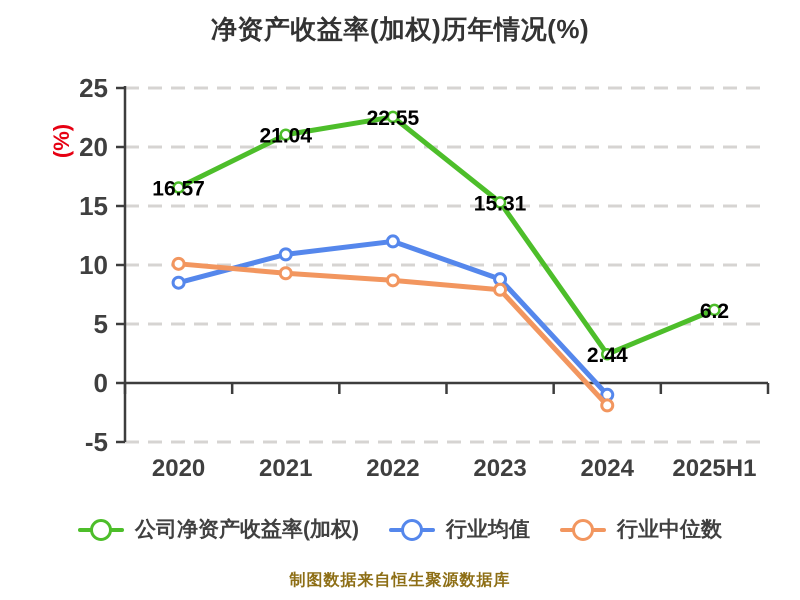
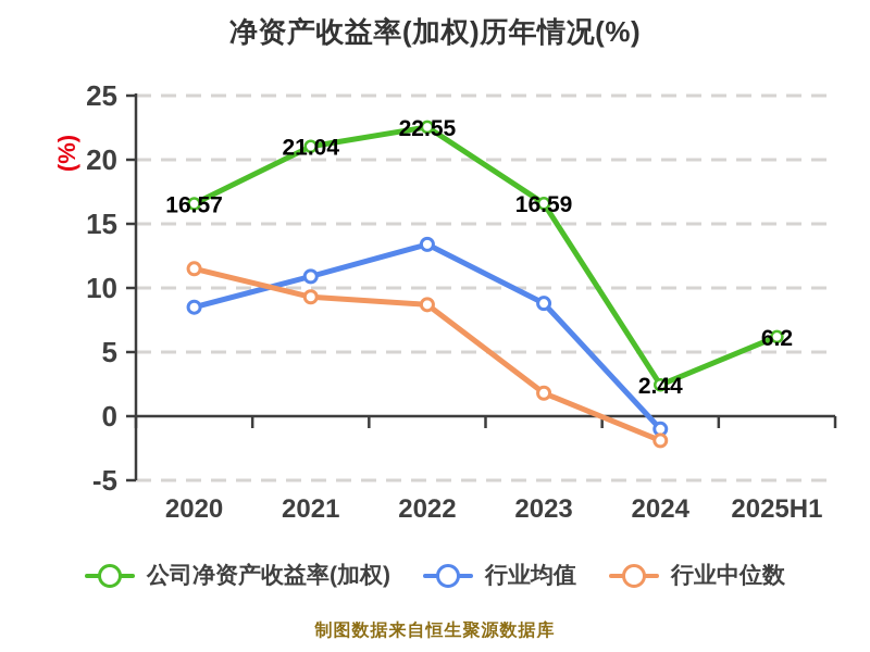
行业中位数/2020: 10.1 -> 11.5
行业均值/2022: 12.0 -> 13.4
公司净资产收益率(加权)/2023: 15.31 -> 16.59
行业中位数/2023: 7.9 -> 1.8
